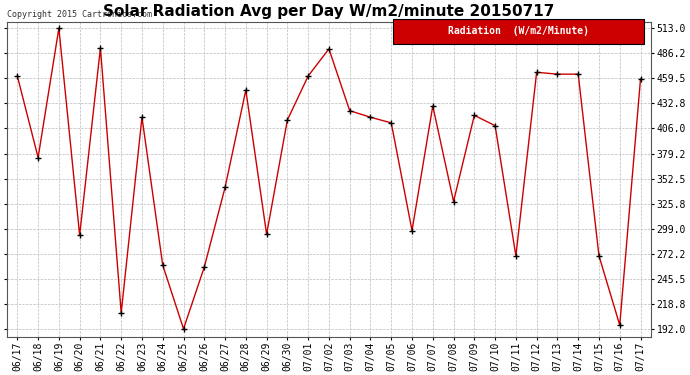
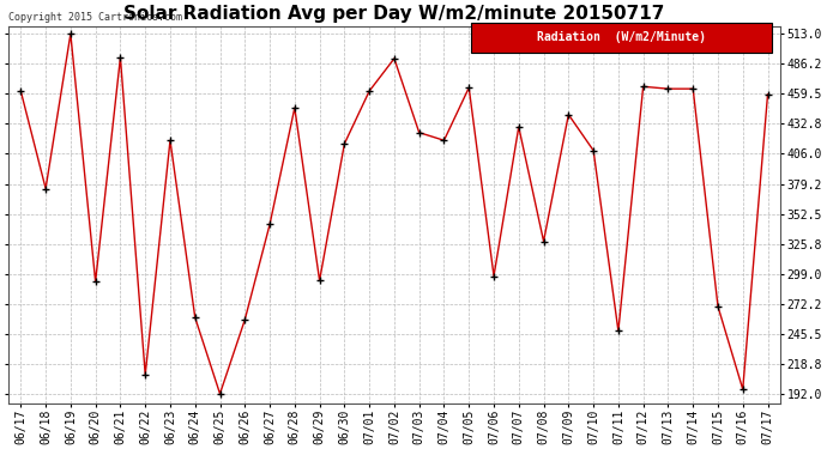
07/05: 412 -> 465
07/09: 420 -> 441
07/11: 270 -> 248
